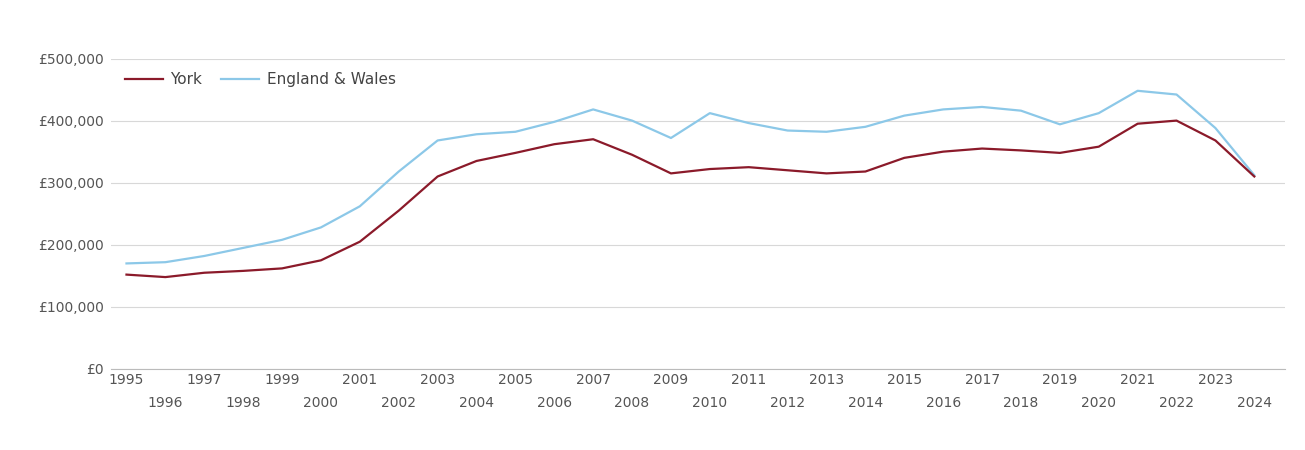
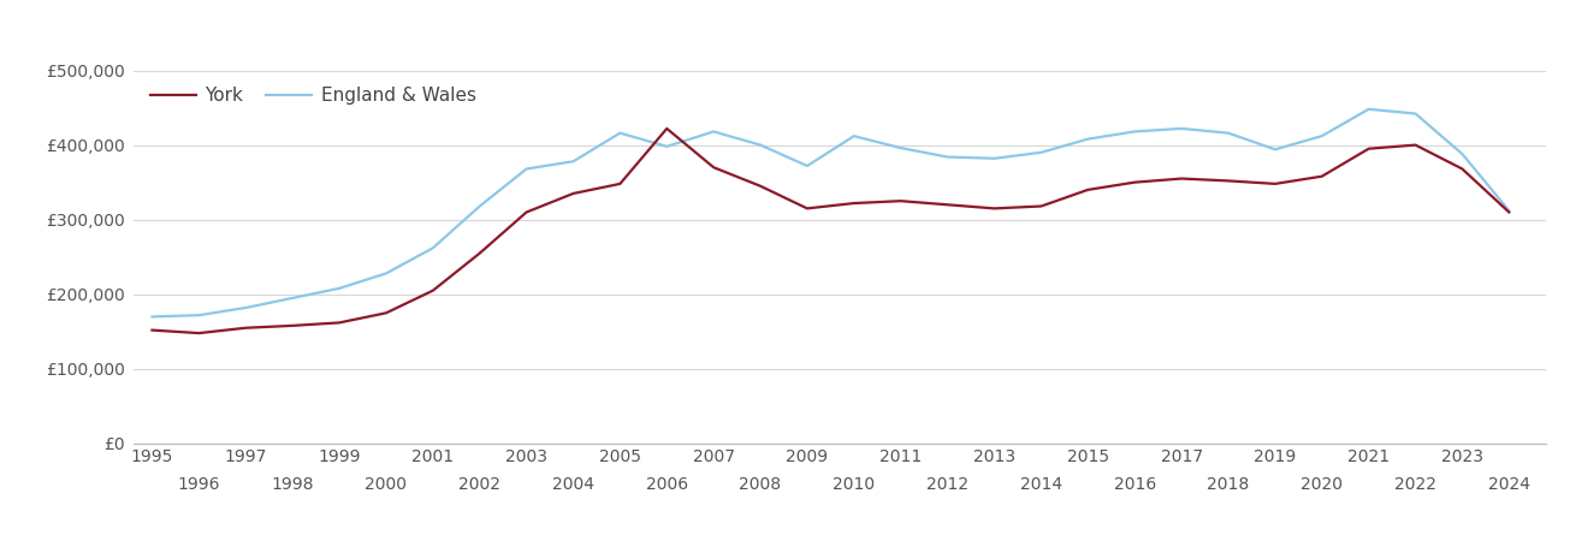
England & Wales/2005: £382,000 -> £416,000
York/2006: £362,000 -> £422,000
